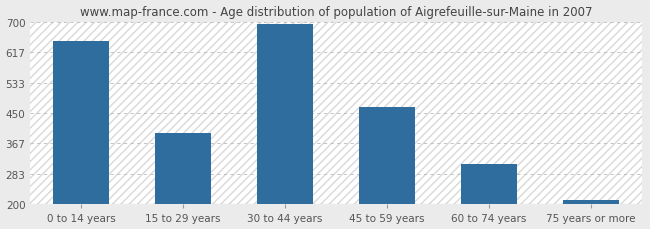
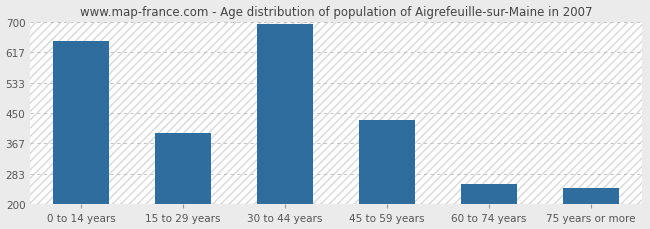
45 to 59 years: 465 -> 430
60 to 74 years: 310 -> 255
75 years or more: 212 -> 245
